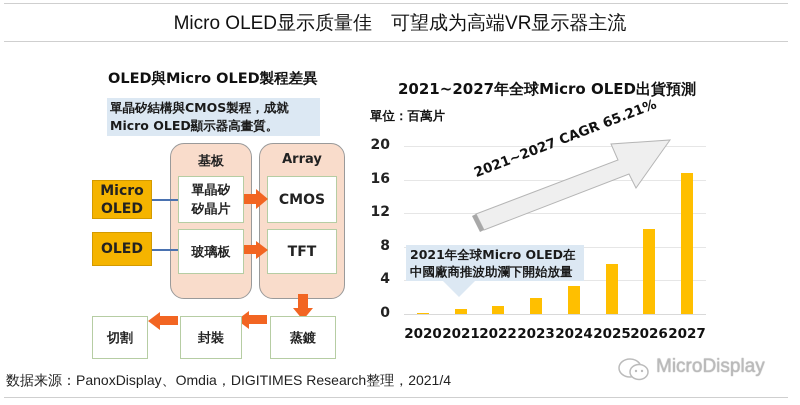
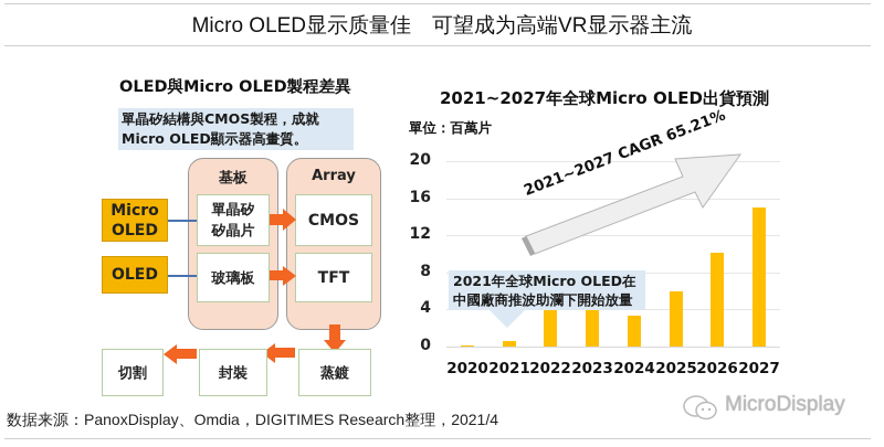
2022: 1 -> 6
2023: 2 -> 4
2027: 17 -> 15
